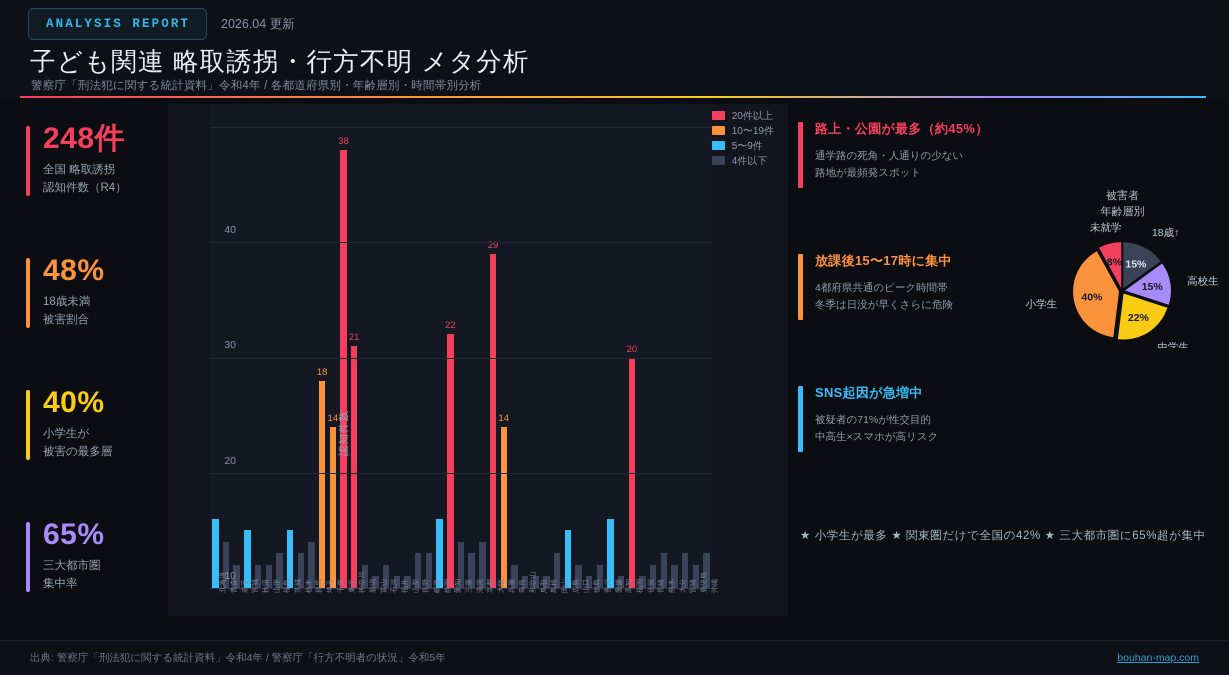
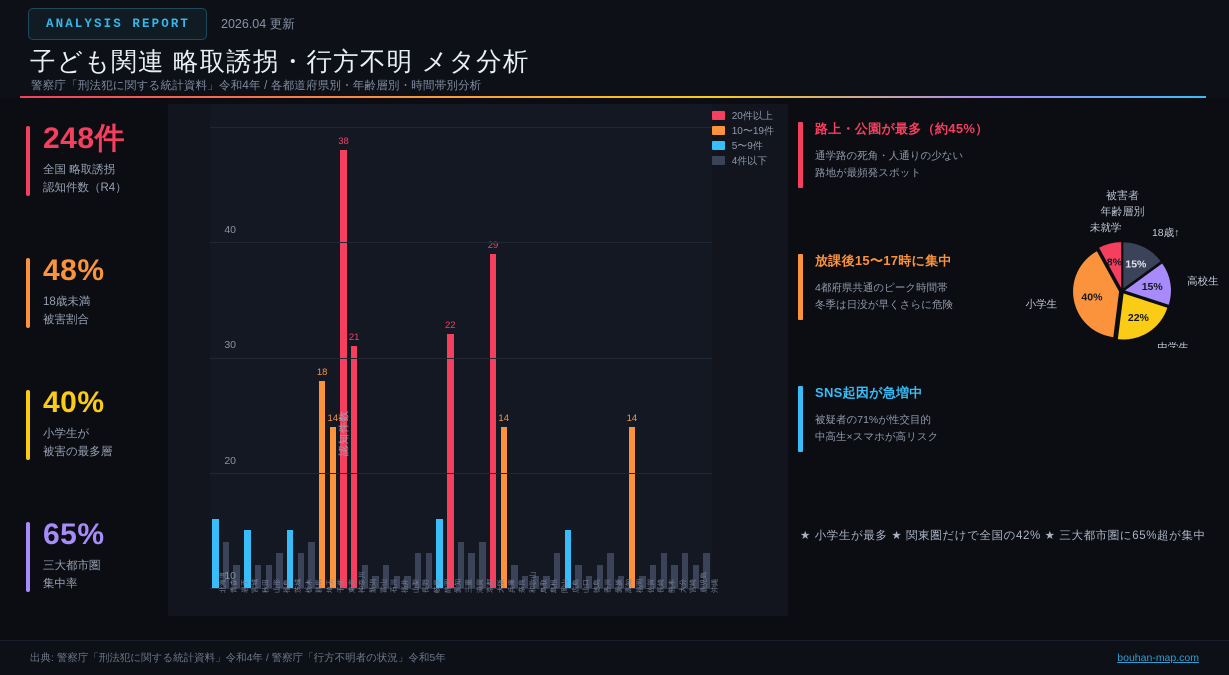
愛媛: 6 -> 3
福岡: 20 -> 14
